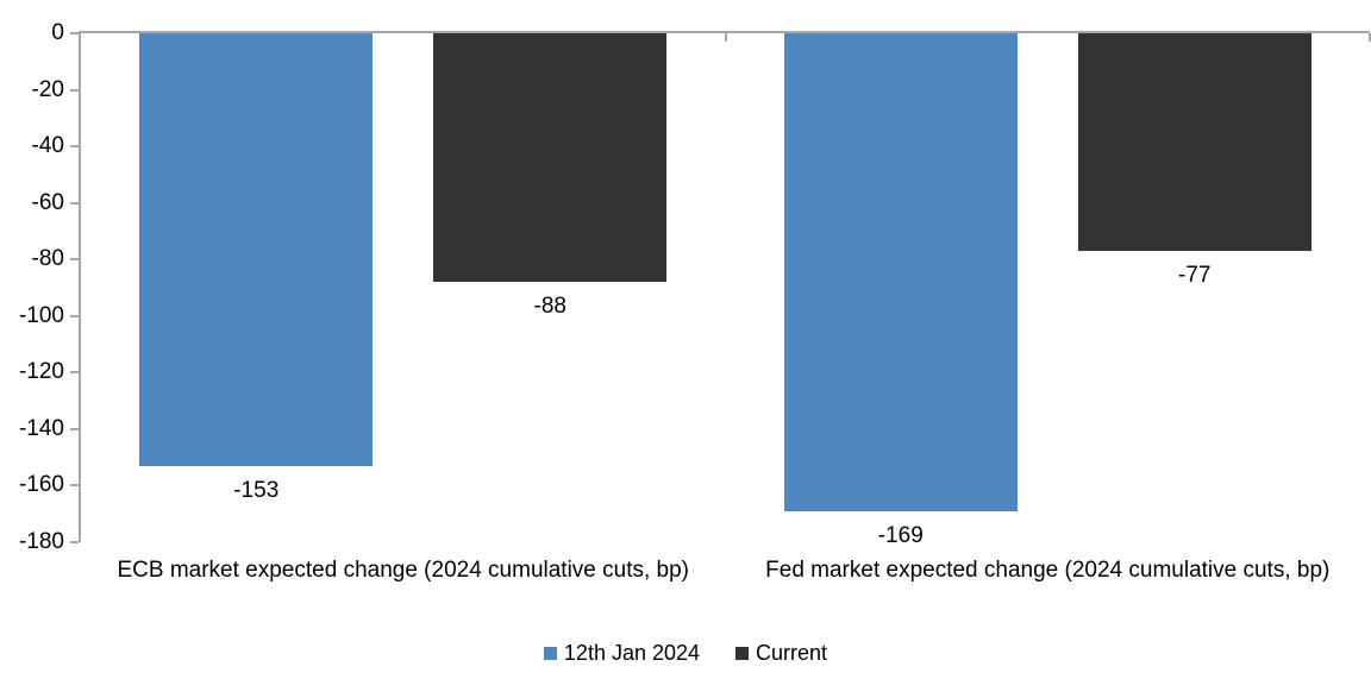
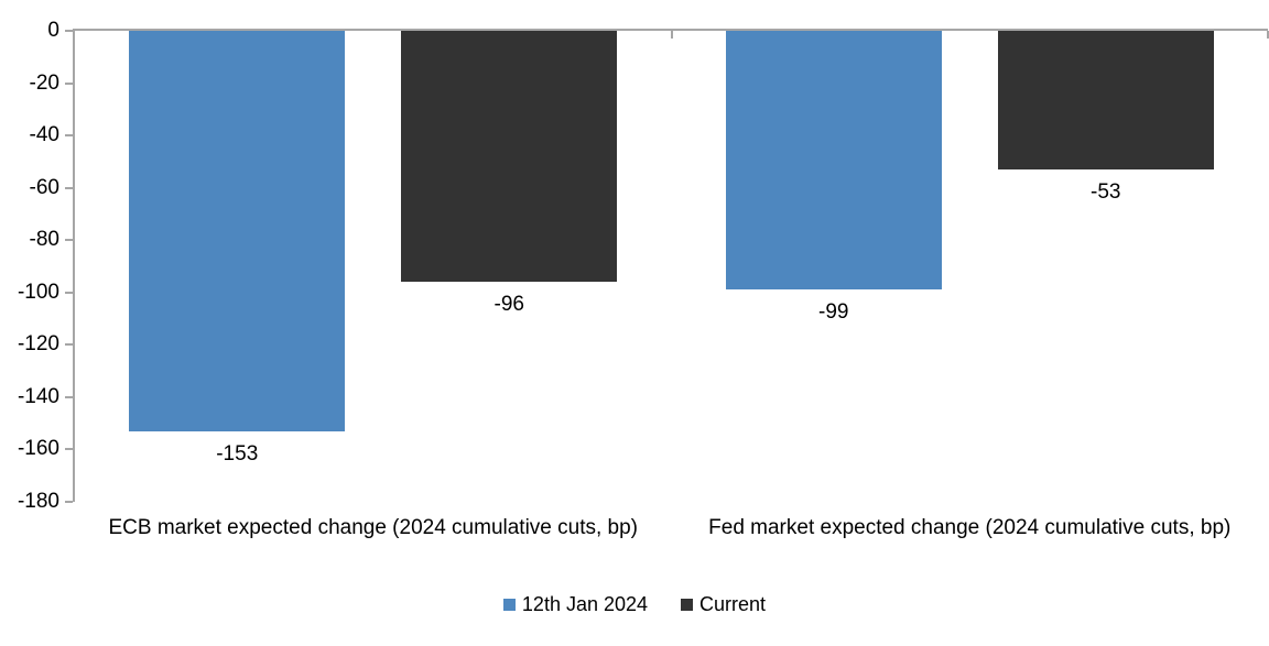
Current/ECB market expected change (2024 cumulative cuts, bp): -88 -> -96
12th Jan 2024/Fed market expected change (2024 cumulative cuts, bp): -169 -> -99
Current/Fed market expected change (2024 cumulative cuts, bp): -77 -> -53
